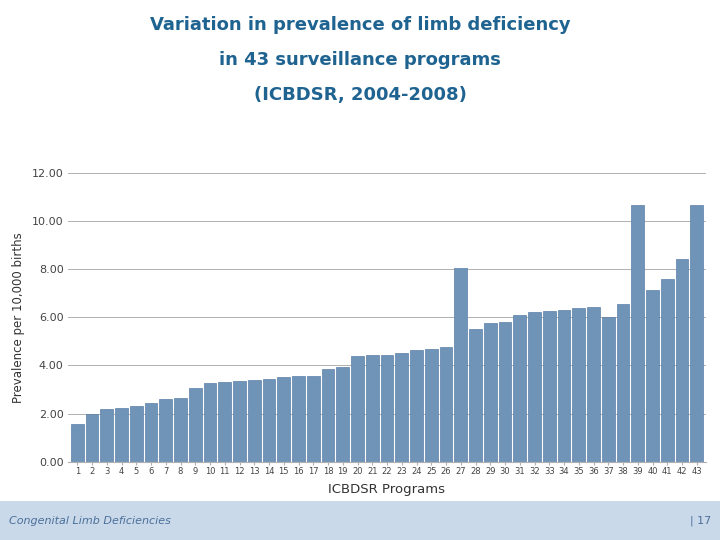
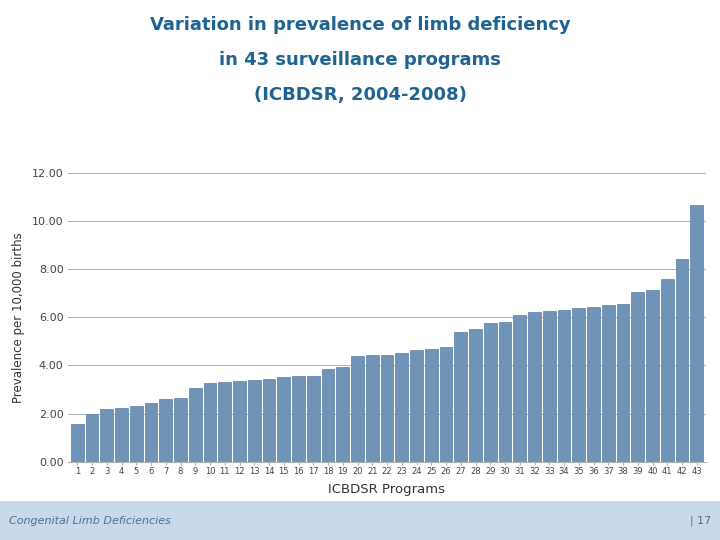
27: 8.05 -> 5.40
37: 6.00 -> 6.50
39: 10.65 -> 7.05
